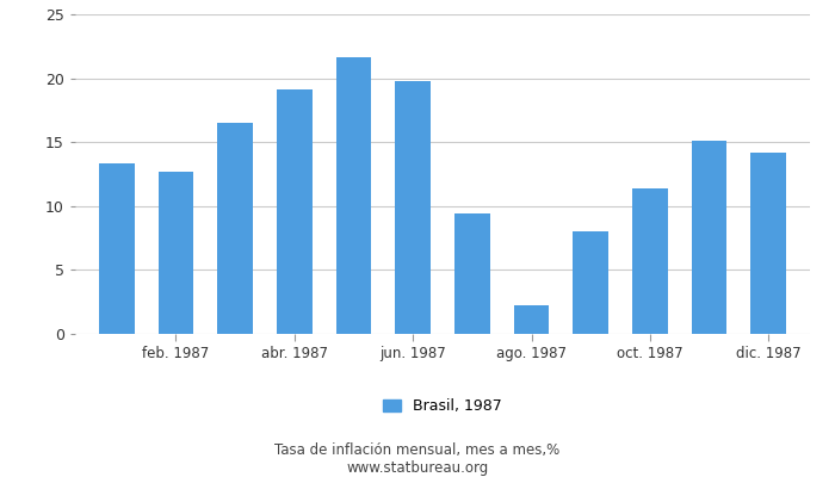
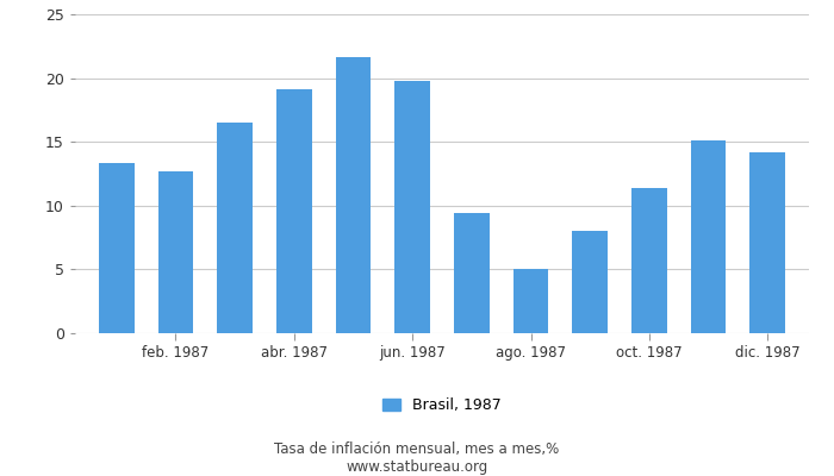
ago. 1987: 2.2 -> 5.0
